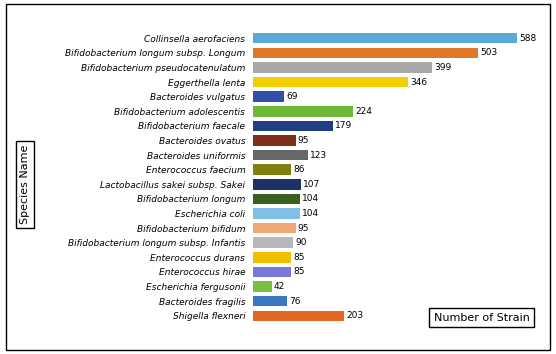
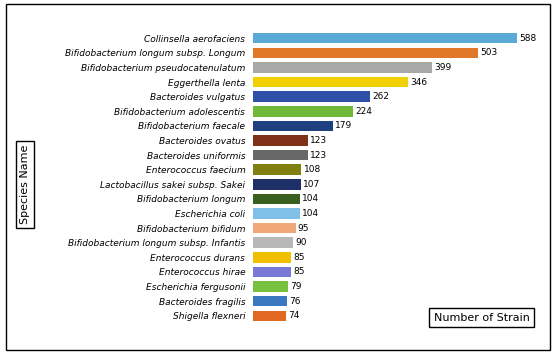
Bacteroides vulgatus: 69 -> 262
Bacteroides ovatus: 95 -> 123
Enterococcus faecium: 86 -> 108
Escherichia fergusonii: 42 -> 79
Shigella flexneri: 203 -> 74
